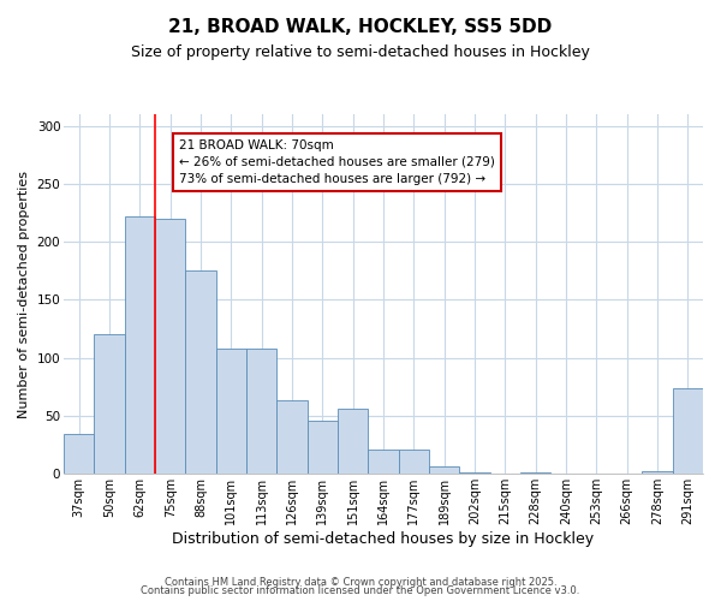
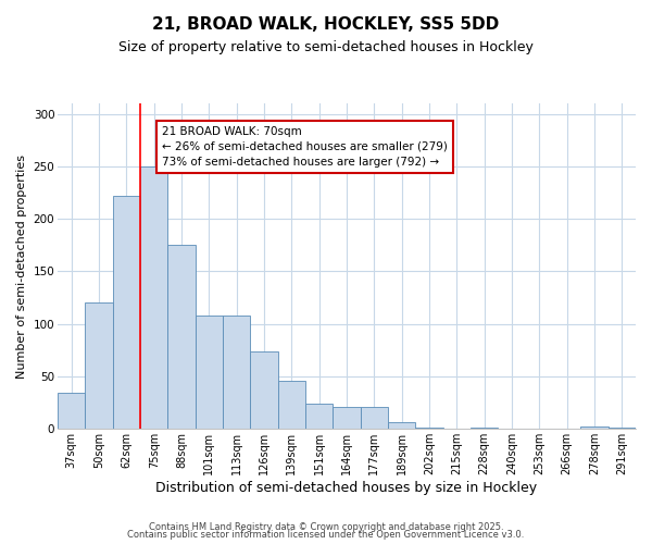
75sqm: 220 -> 250
126sqm: 64 -> 74
151sqm: 56 -> 24
291sqm: 74 -> 1
